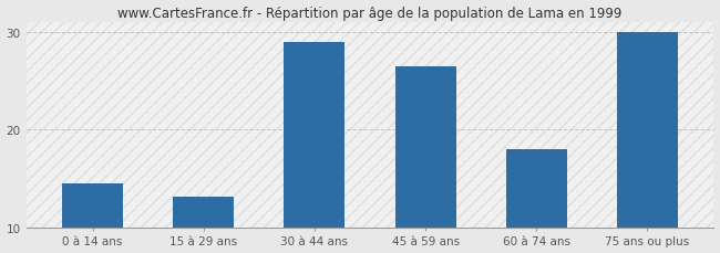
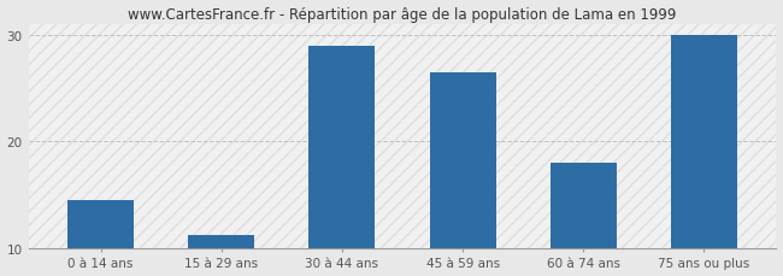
15 à 29 ans: 13.2 -> 11.2
